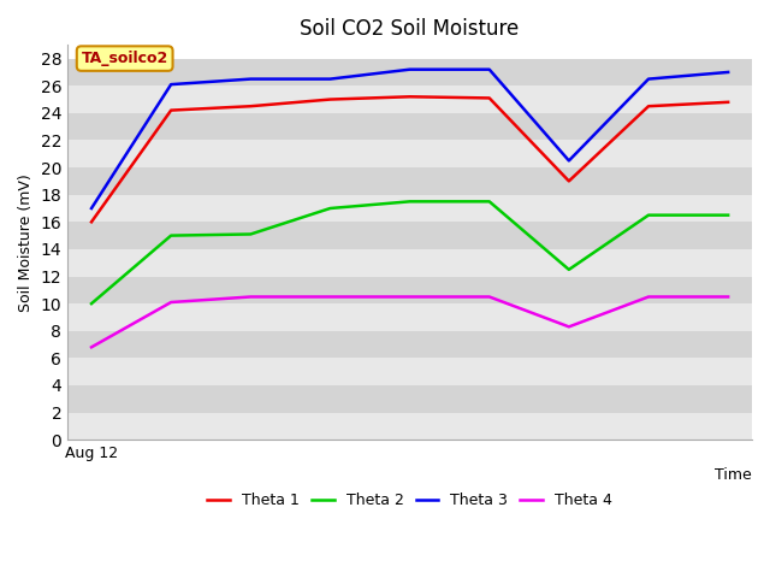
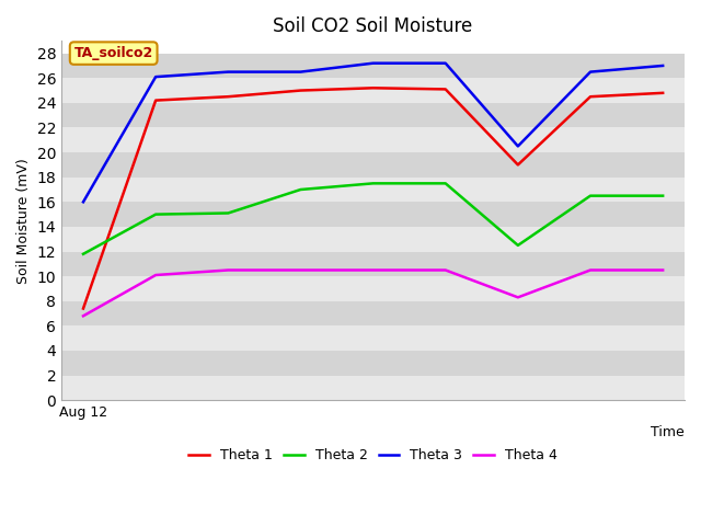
Theta 1/Aug 12: 16.0 -> 7.4
Theta 2/Aug 12: 10.0 -> 11.8
Theta 3/Aug 12: 17.0 -> 16.0
